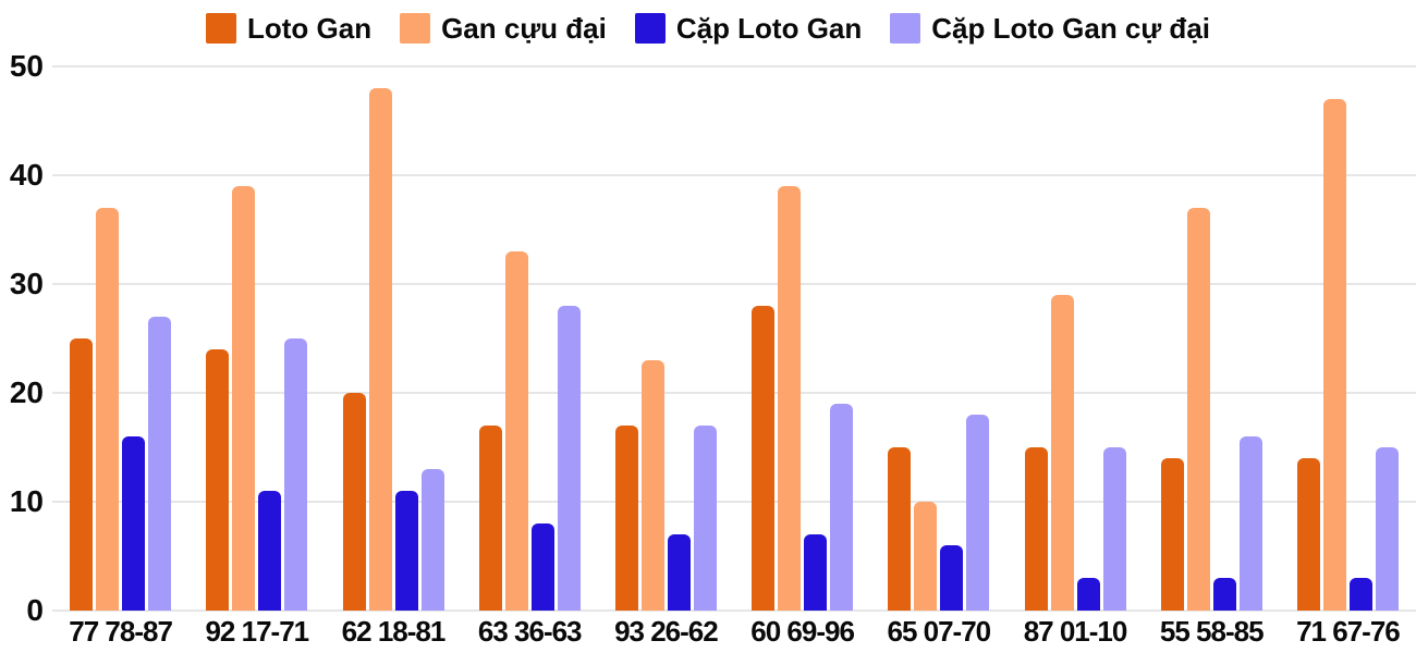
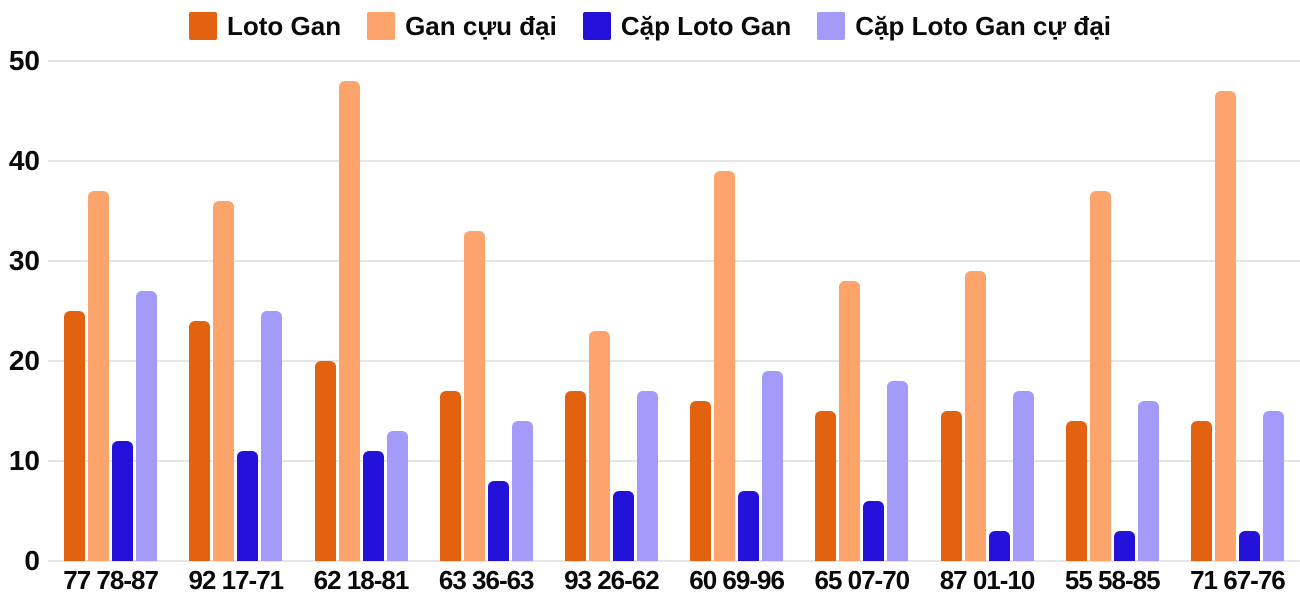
Cặp Loto Gan/77 78-87: 16 -> 12
Gan cựu đại/92 17-71: 39 -> 36
Cặp Loto Gan cự đại/63 36-63: 28 -> 14
Loto Gan/60 69-96: 28 -> 16
Gan cựu đại/65 07-70: 10 -> 28
Cặp Loto Gan cự đại/87 01-10: 15 -> 17
